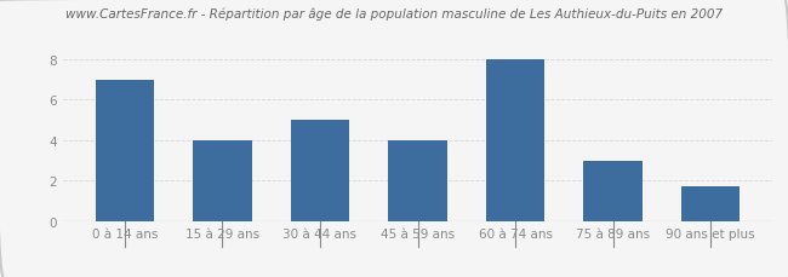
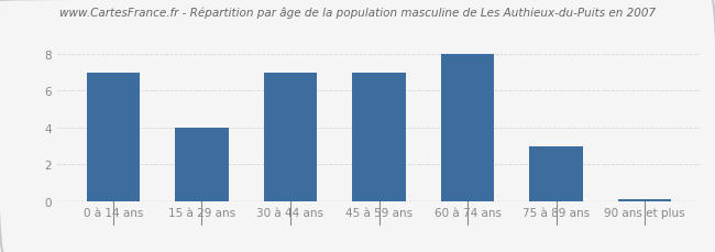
30 à 44 ans: 5.0 -> 7.0
45 à 59 ans: 4.0 -> 7.0
90 ans et plus: 1.7 -> 0.1
